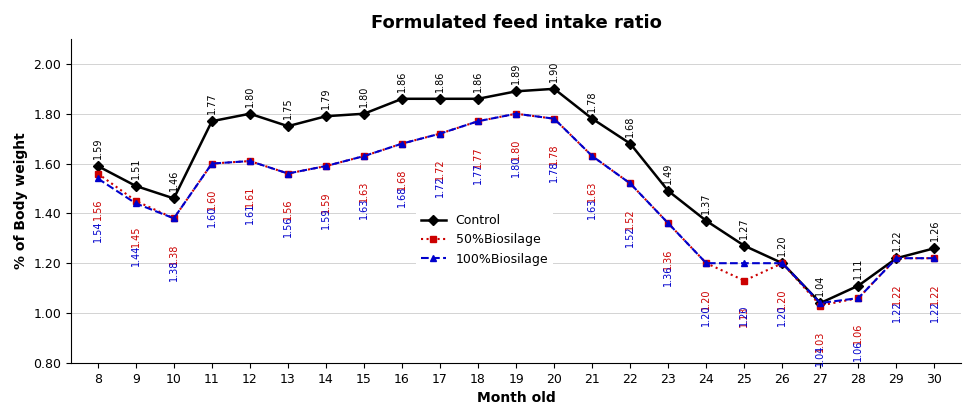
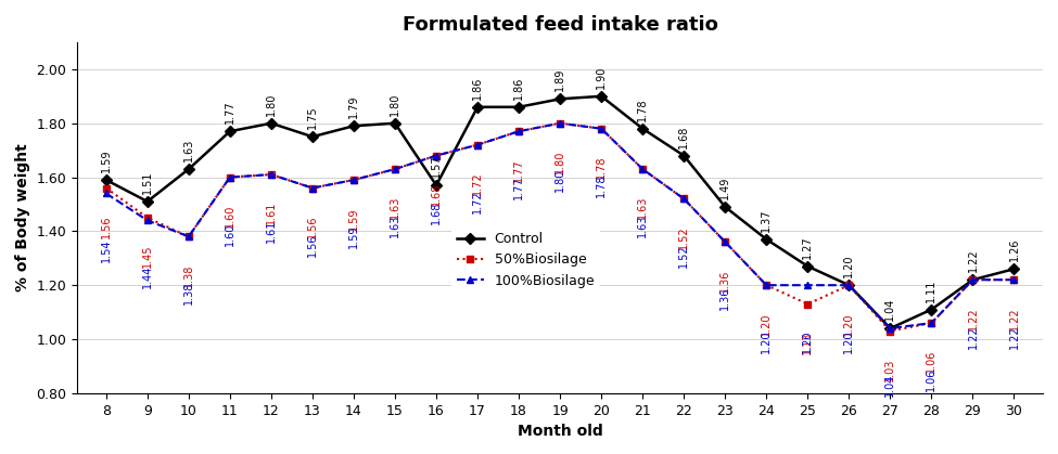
Control/10: 1.46 -> 1.63
Control/16: 1.86 -> 1.57
